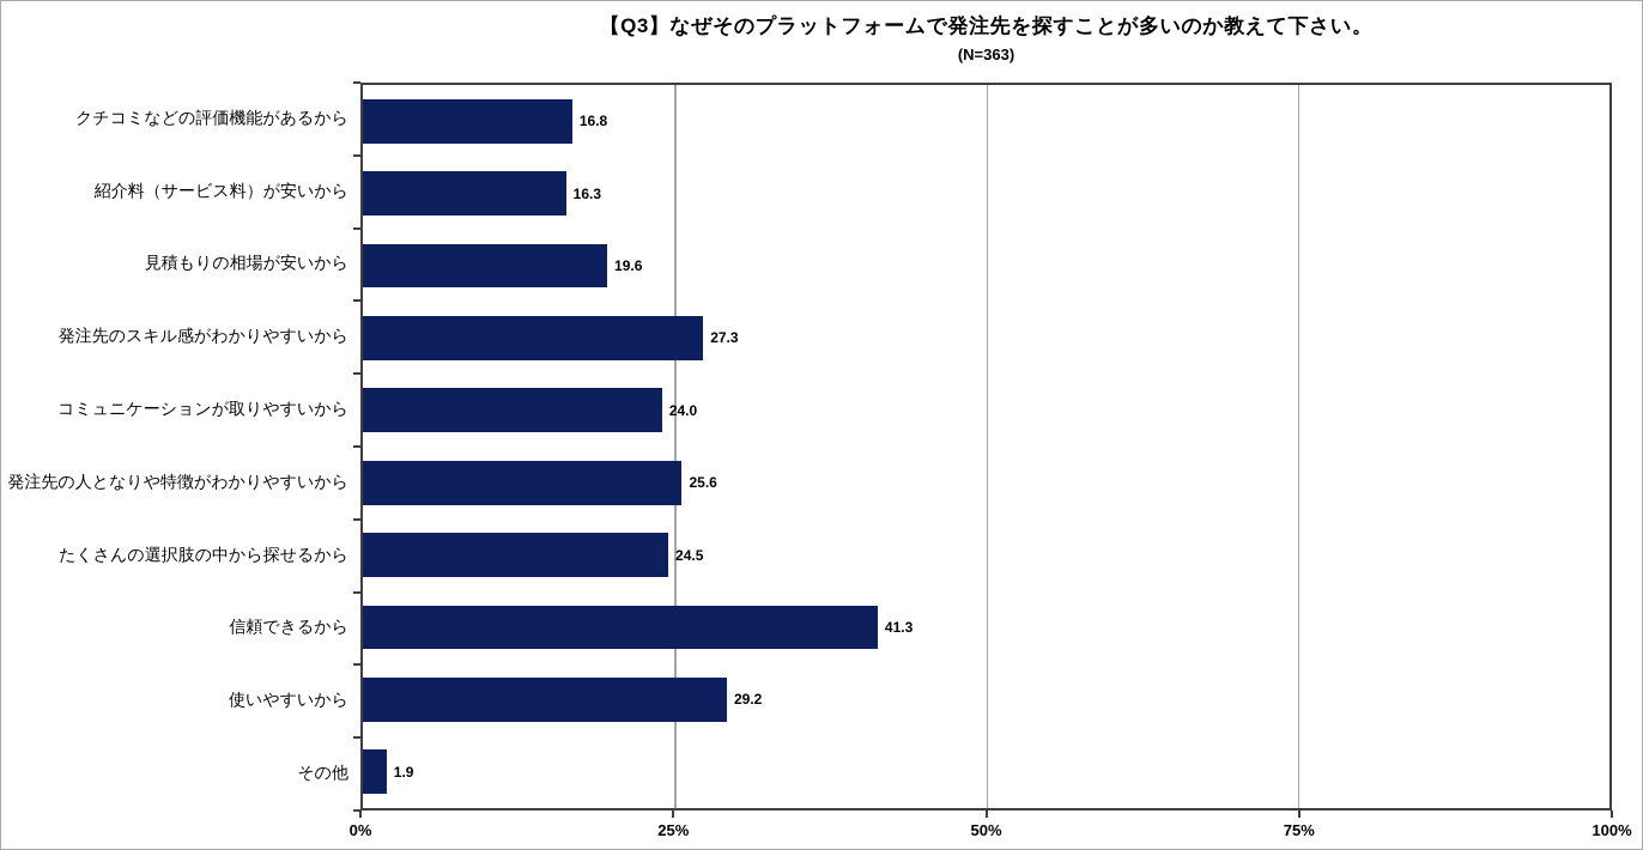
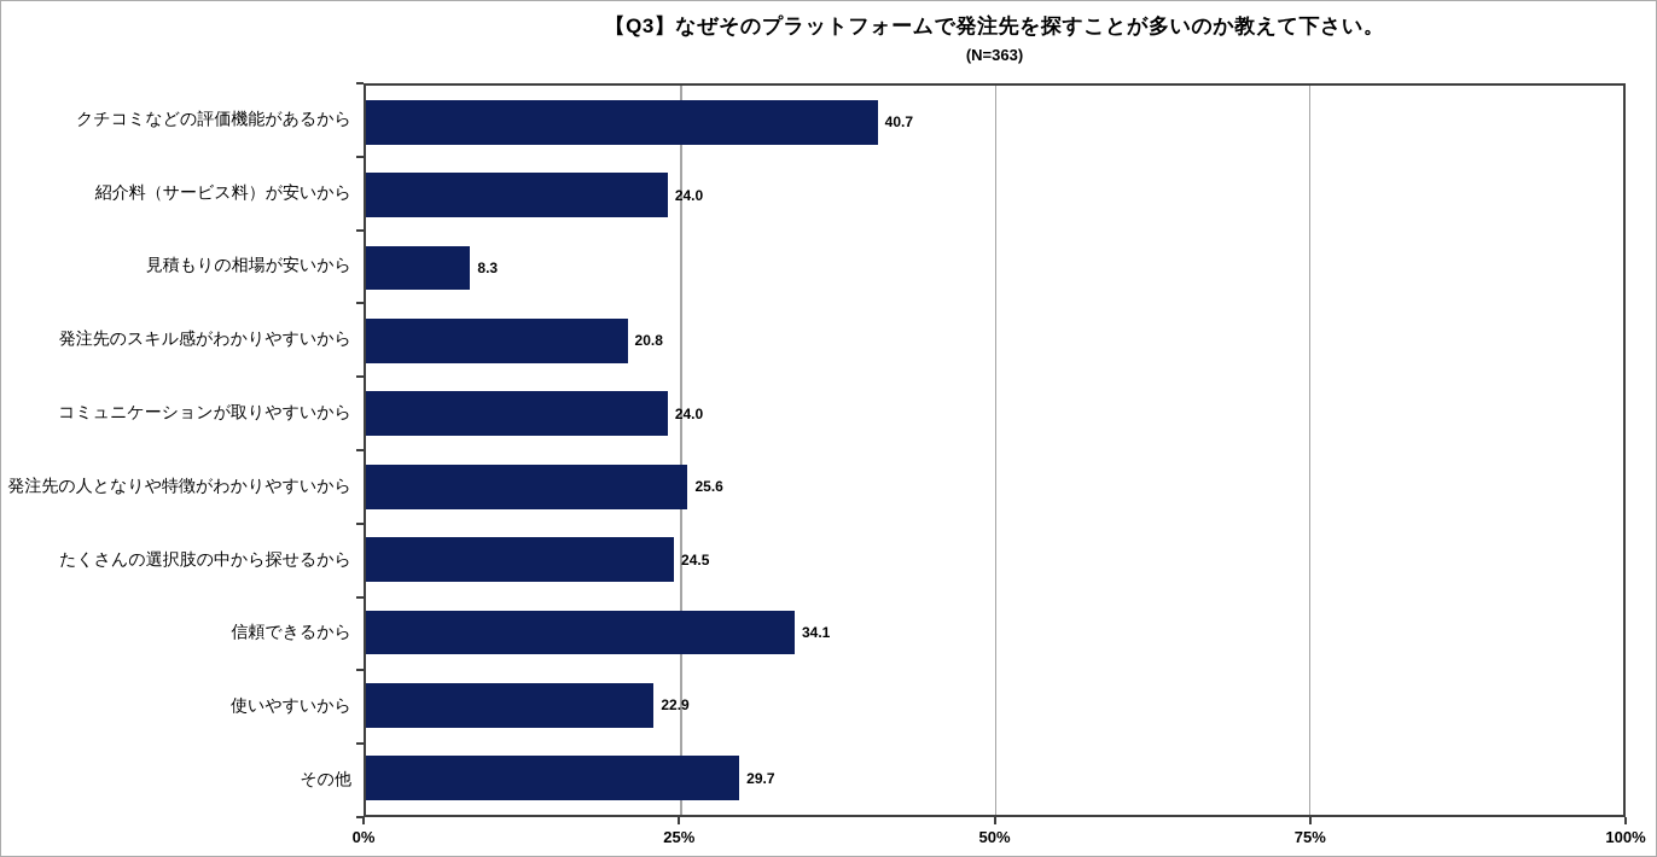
クチコミなどの評価機能があるから: 16.8 -> 40.7
紹介料（サービス料）が安いから: 16.3 -> 24.0
見積もりの相場が安いから: 19.6 -> 8.3
発注先のスキル感がわかりやすいから: 27.3 -> 20.8
信頼できるから: 41.3 -> 34.1
使いやすいから: 29.2 -> 22.9
その他: 1.9 -> 29.7
